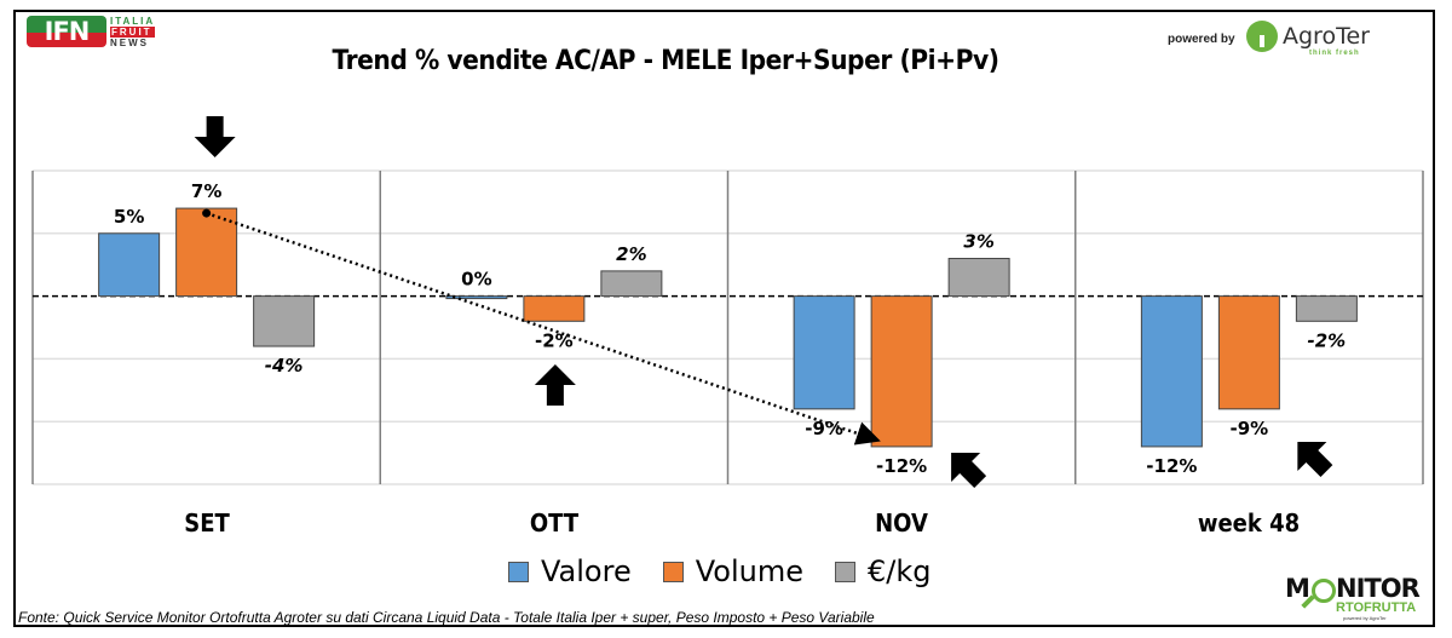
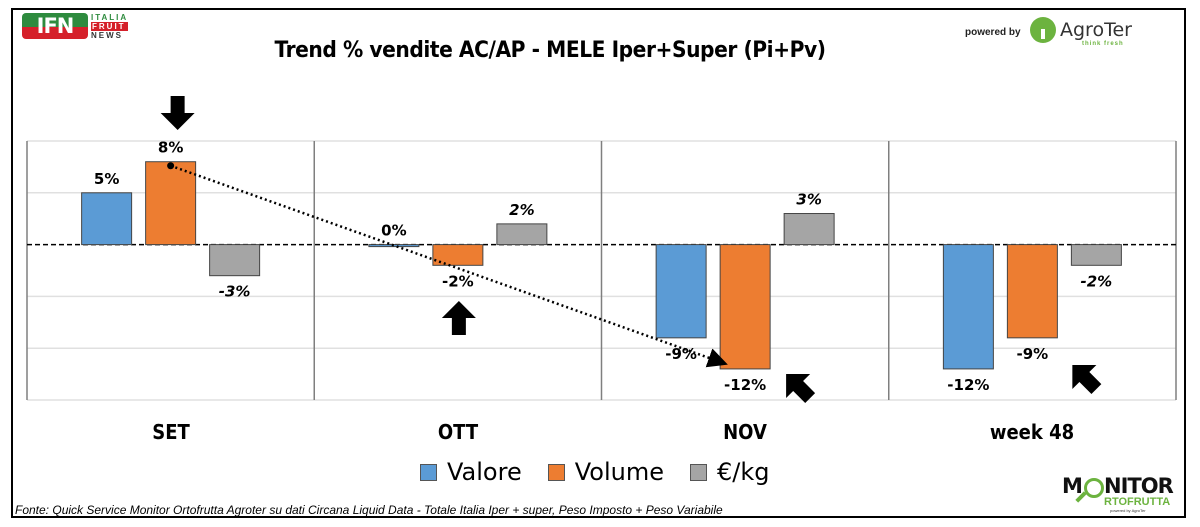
Volume/SET: 7% -> 8%
€/kg/SET: -4% -> -3%
